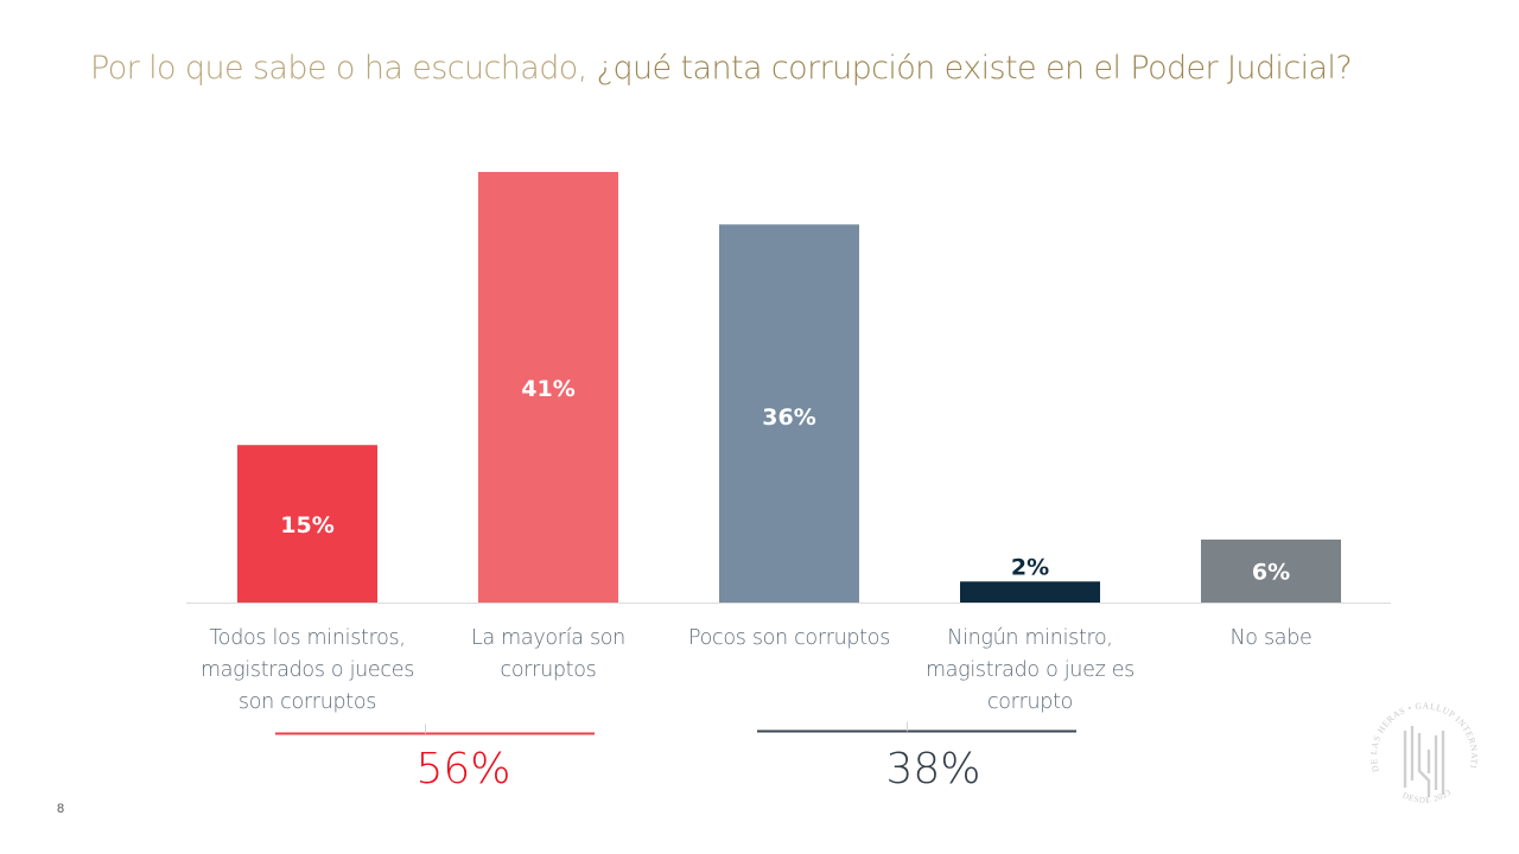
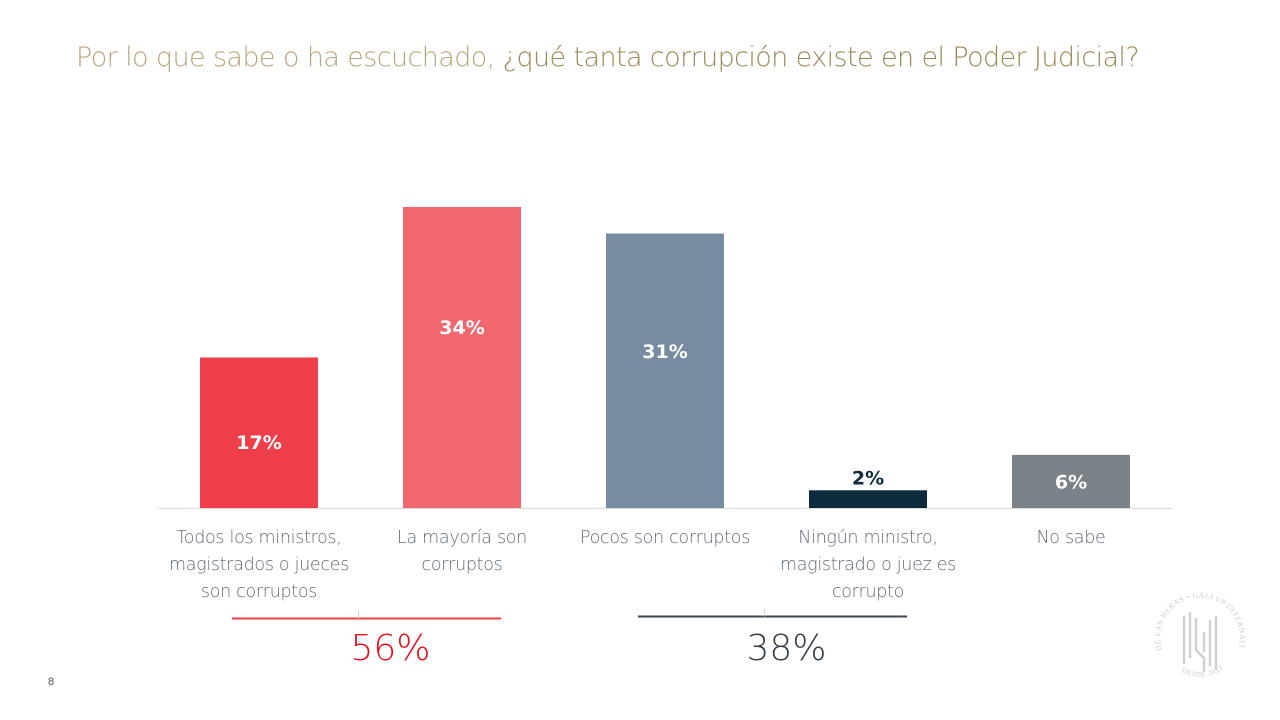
Todos los ministros, magistrados o jueces son corruptos: 15% -> 17%
La mayoría son corruptos: 41% -> 34%
Pocos son corruptos: 36% -> 31%
